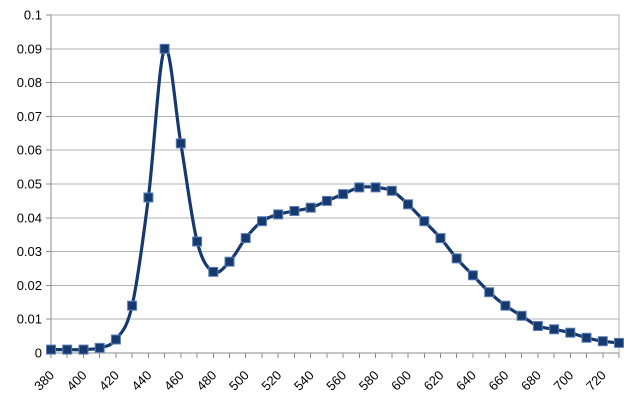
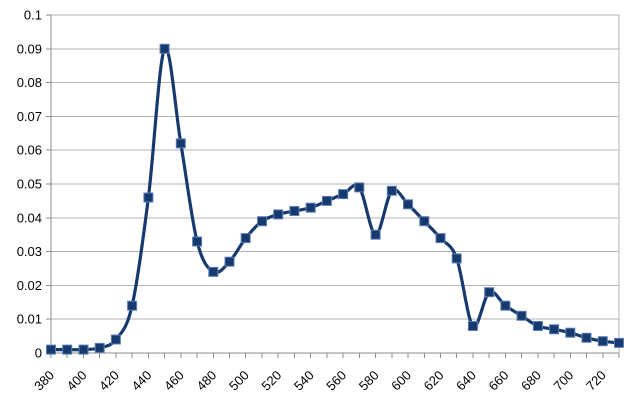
580: 0.049 -> 0.035
640: 0.023 -> 0.008
